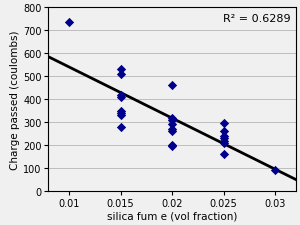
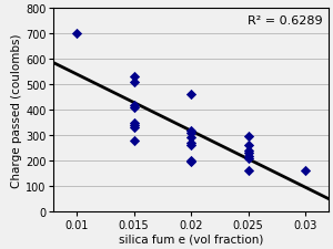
0.01: 735 -> 700
0.03: 90 -> 160
